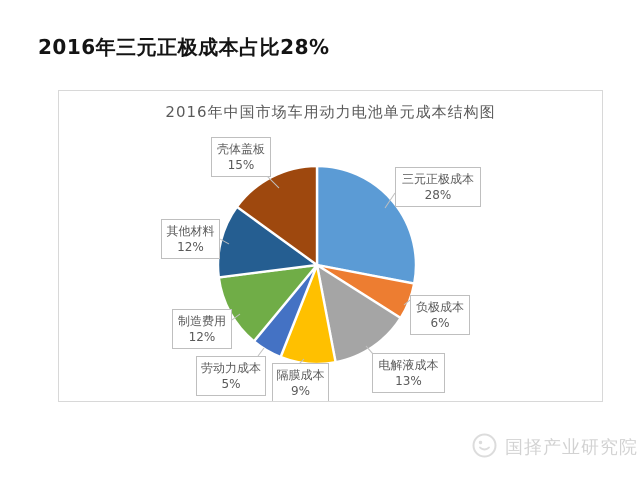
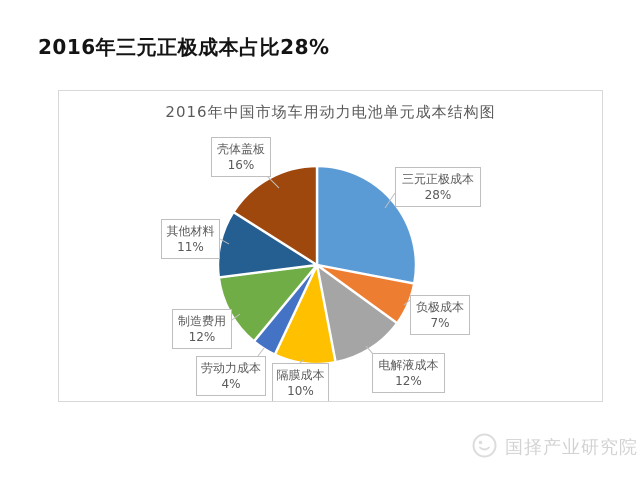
负极成本: 6% -> 7%
电解液成本: 13% -> 12%
隔膜成本: 9% -> 10%
劳动力成本: 5% -> 4%
其他材料: 12% -> 11%
壳体盖板: 15% -> 16%
